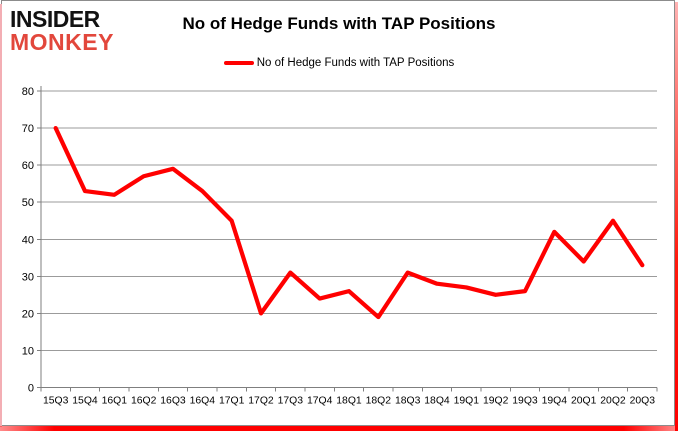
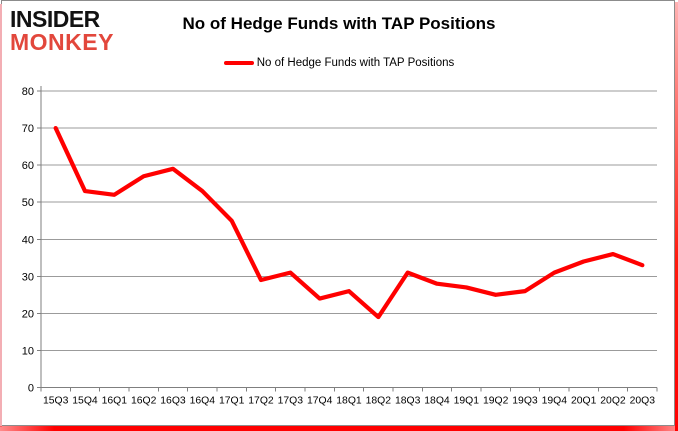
17Q2: 20 -> 29
19Q4: 42 -> 31
20Q2: 45 -> 36
